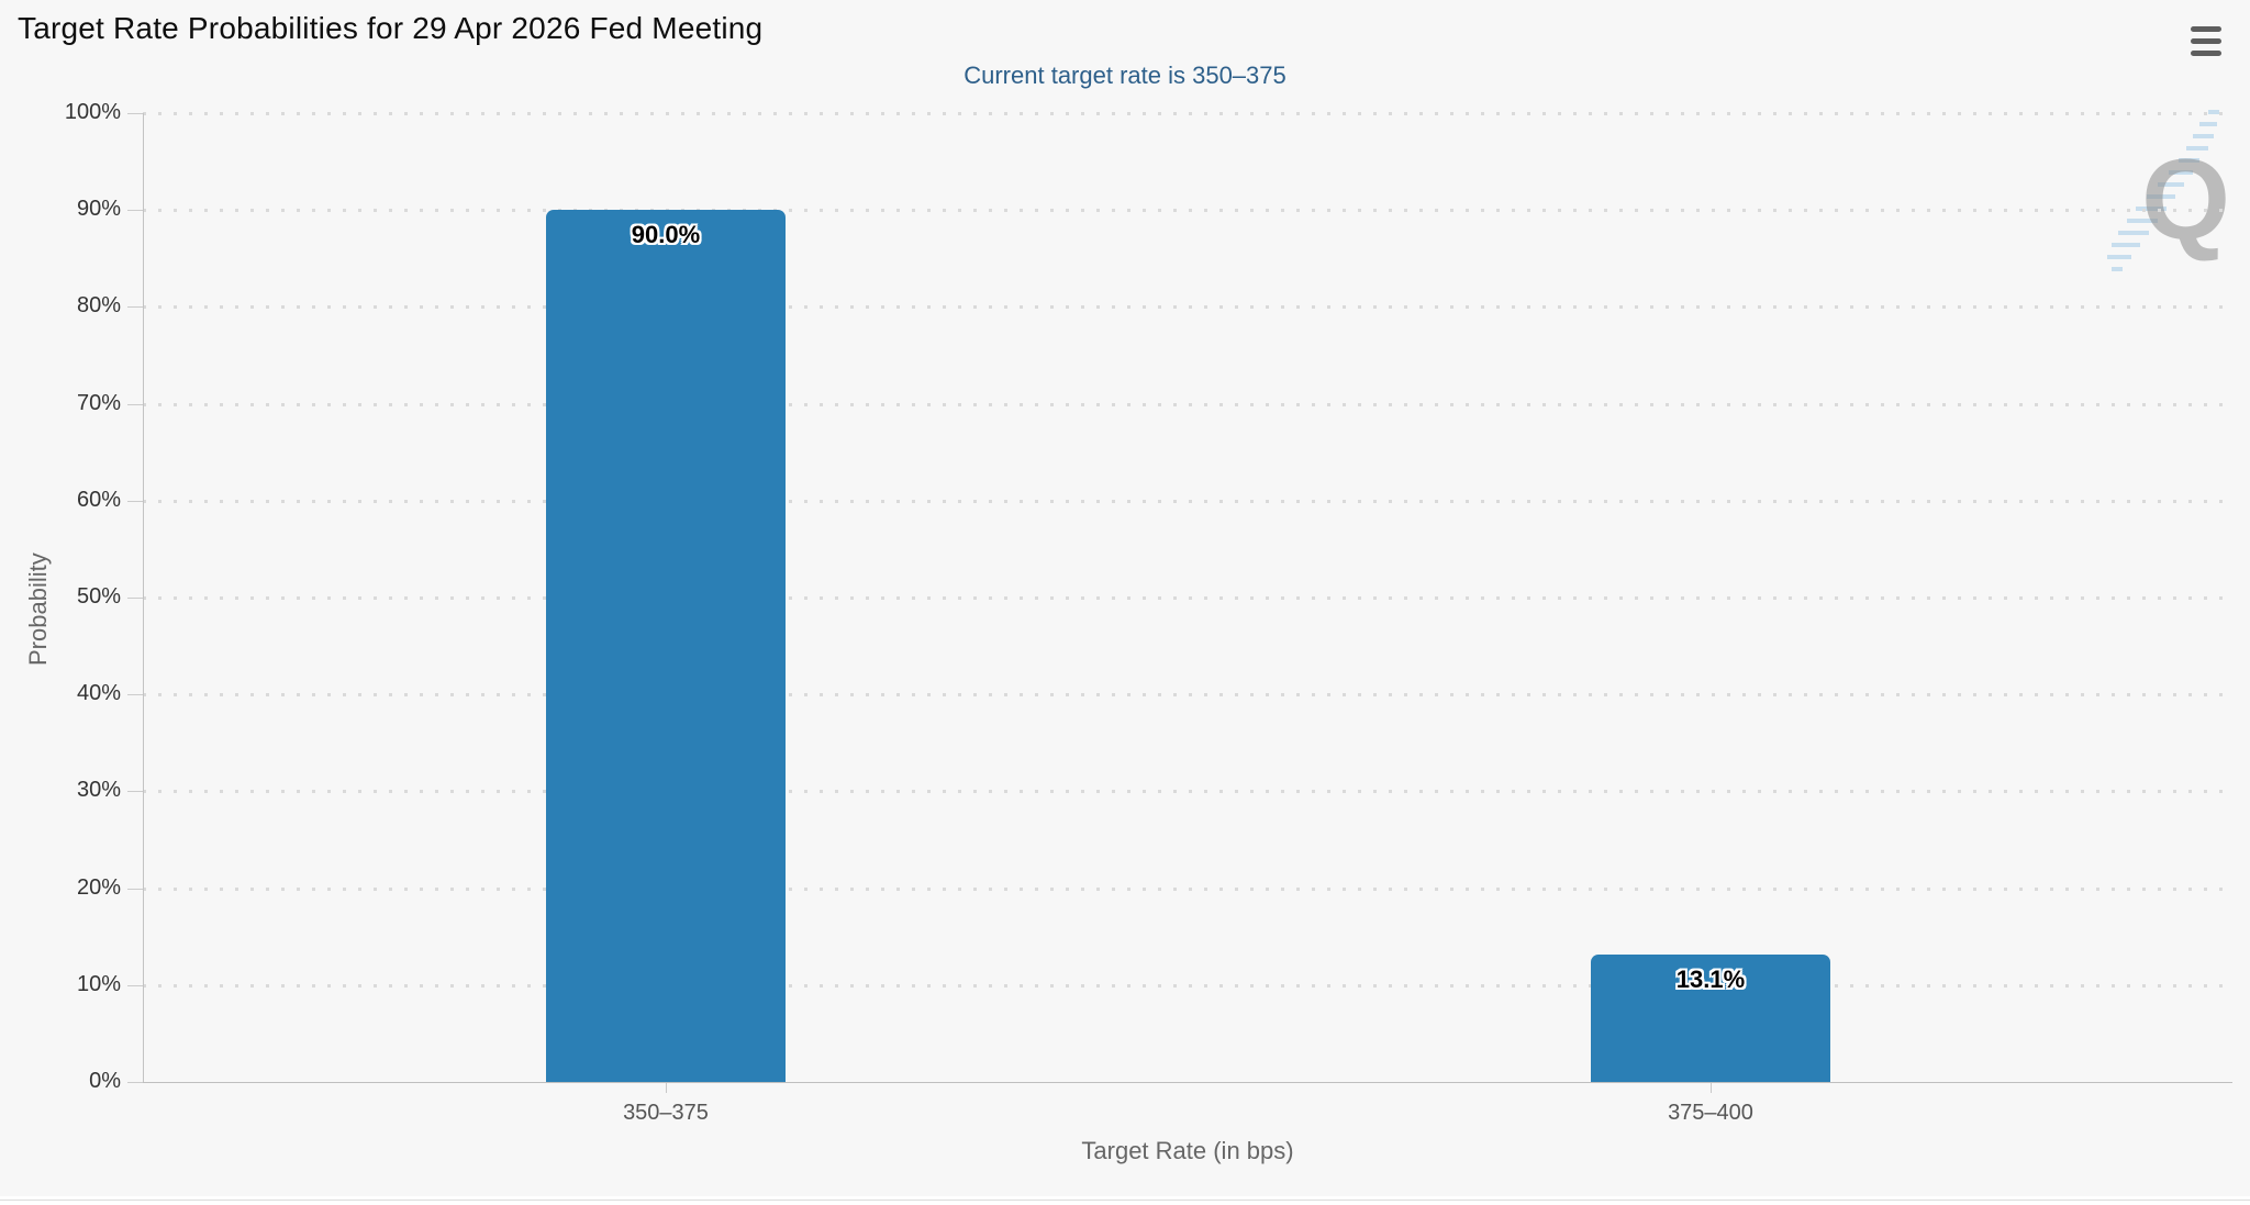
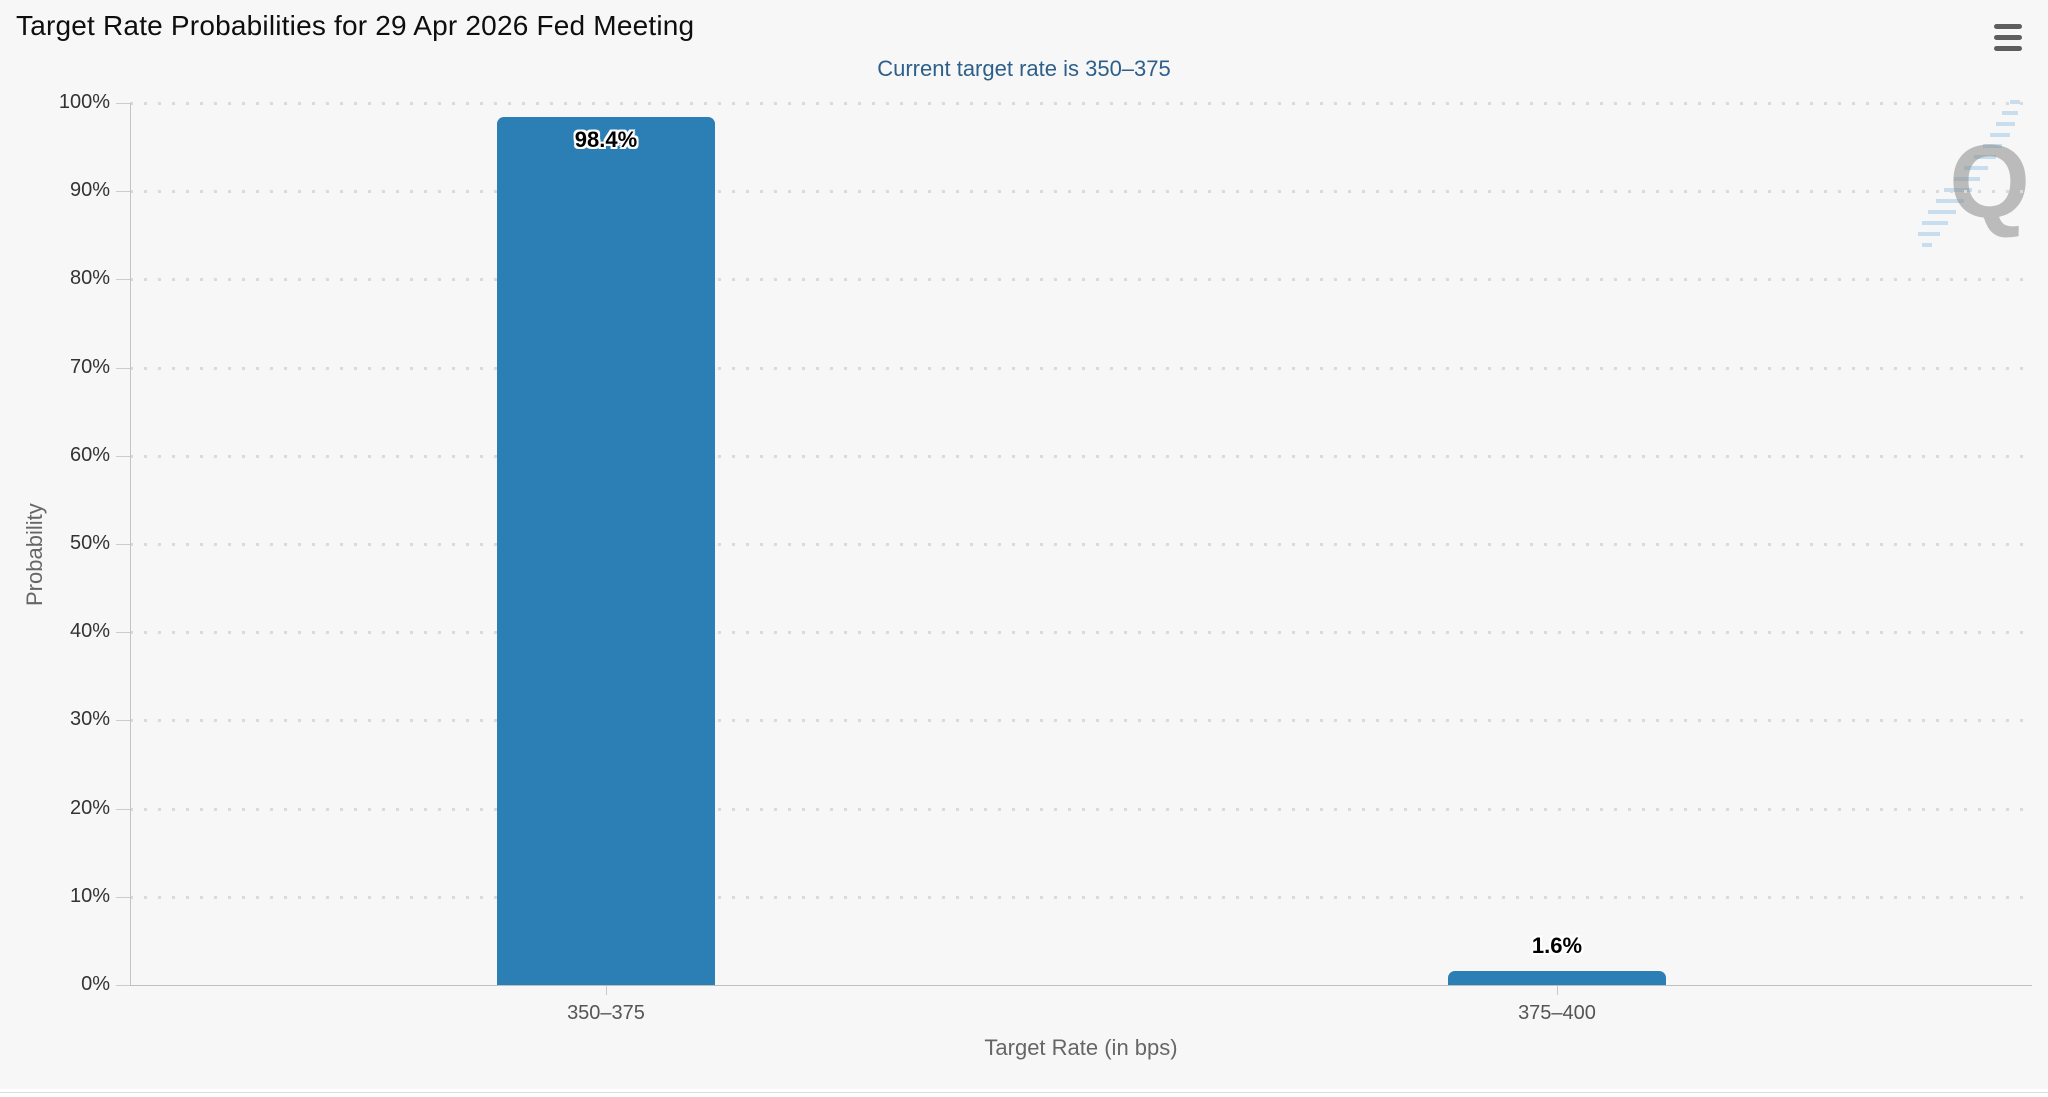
350–375: 90.0% -> 98.4%
375–400: 13.1% -> 1.6%
